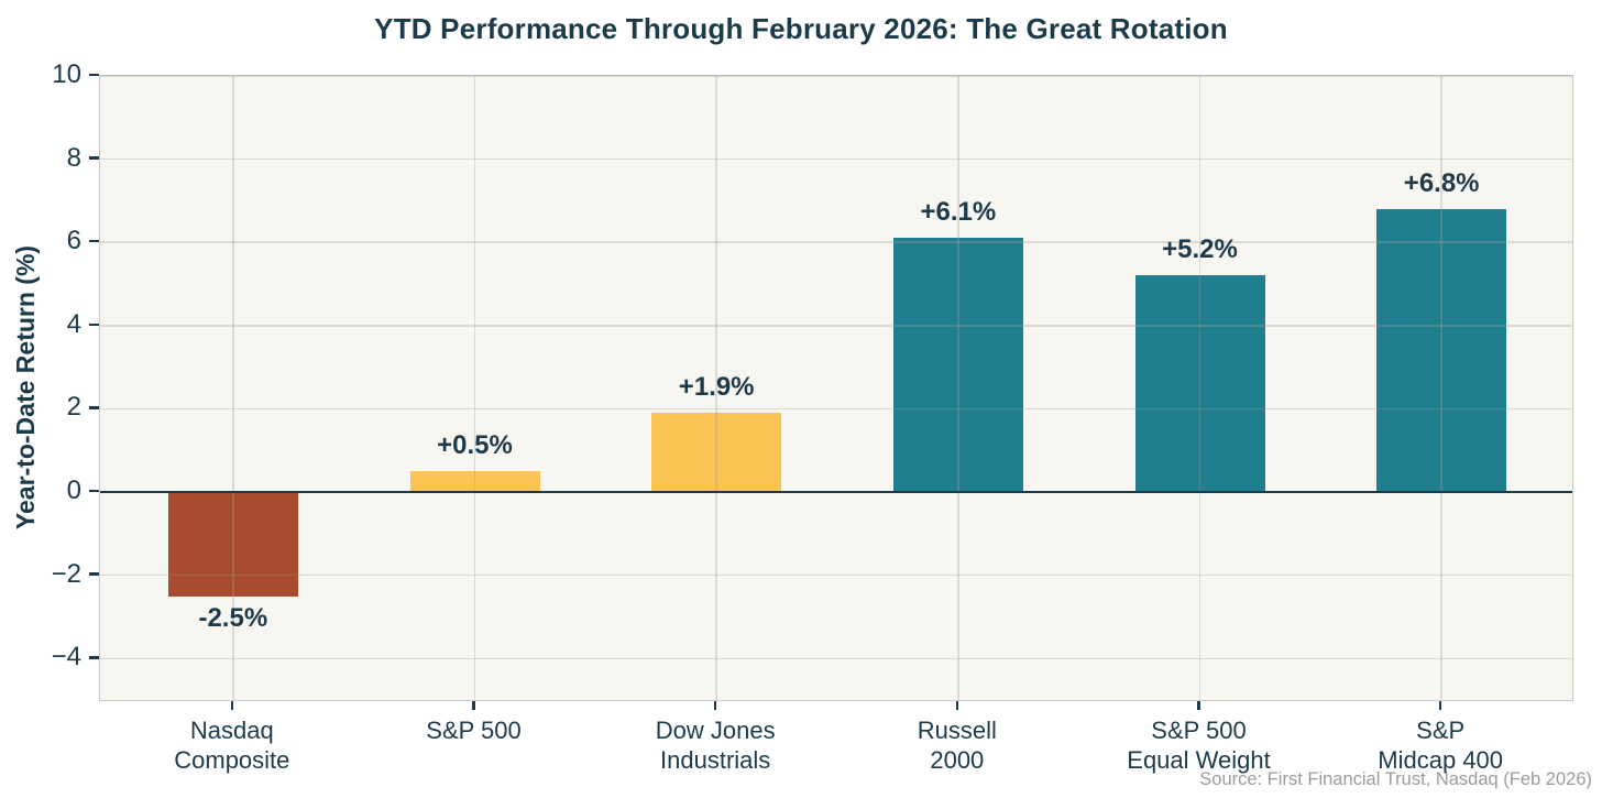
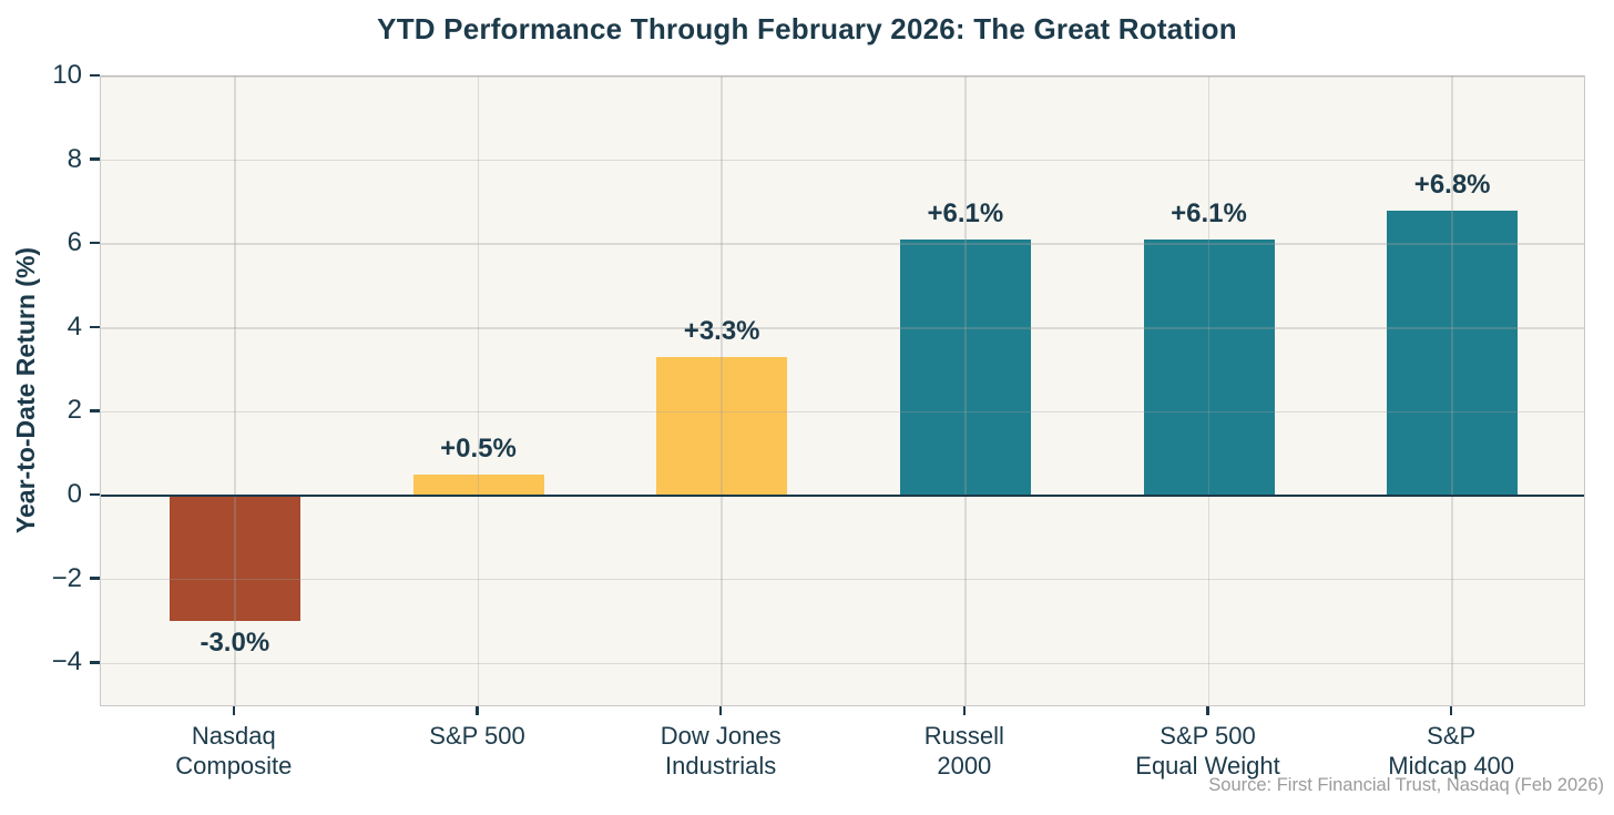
Nasdaq Composite: -2.5% -> -3.0%
Dow Jones Industrials: +1.9% -> +3.3%
S&P 500 Equal Weight: +5.2% -> +6.1%
